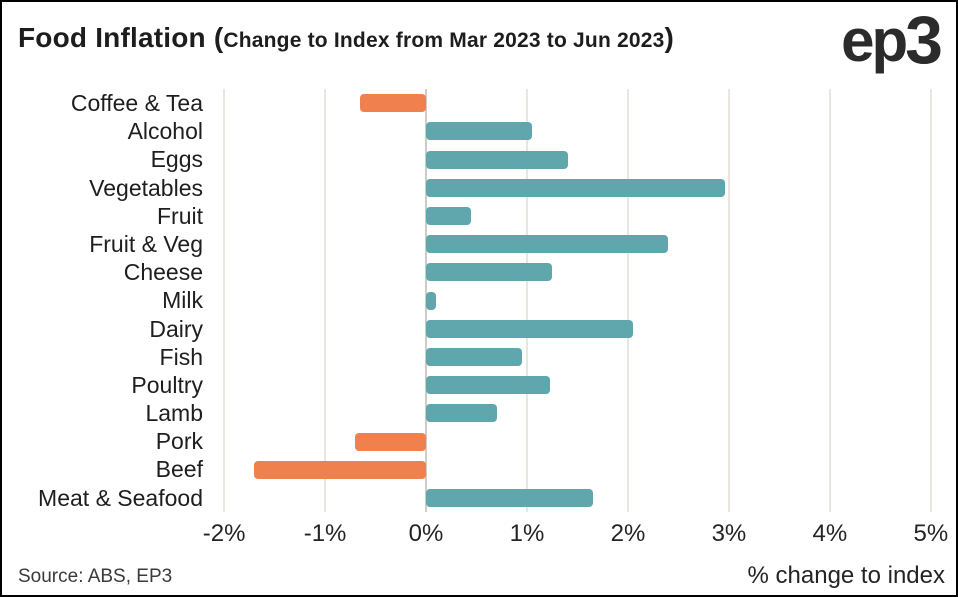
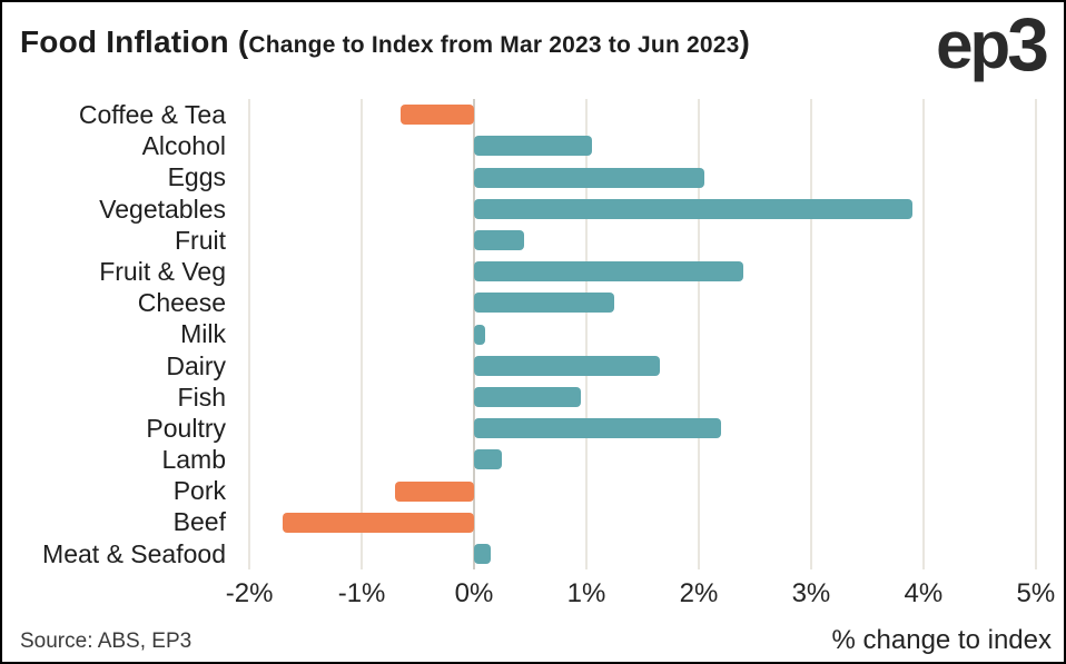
Eggs: 1.41% -> 2.05%
Vegetables: 2.96% -> 3.90%
Dairy: 2.05% -> 1.65%
Poultry: 1.23% -> 2.20%
Lamb: 0.70% -> 0.25%
Meat & Seafood: 1.65% -> 0.15%
